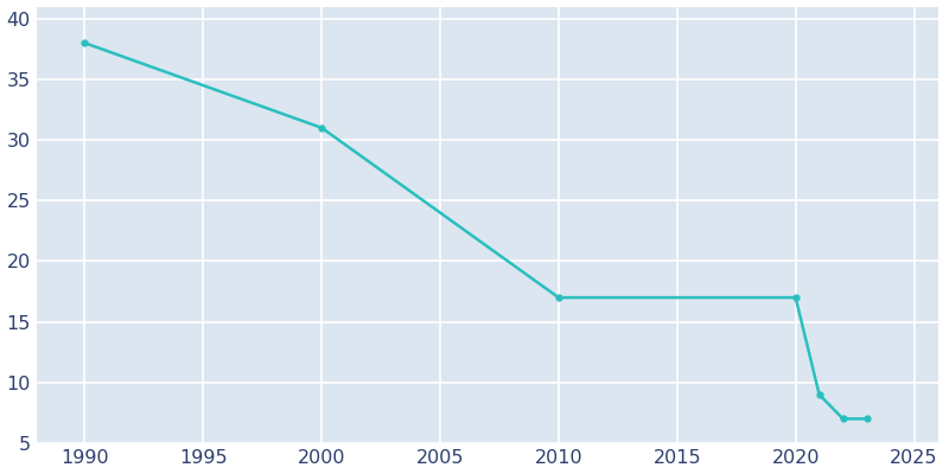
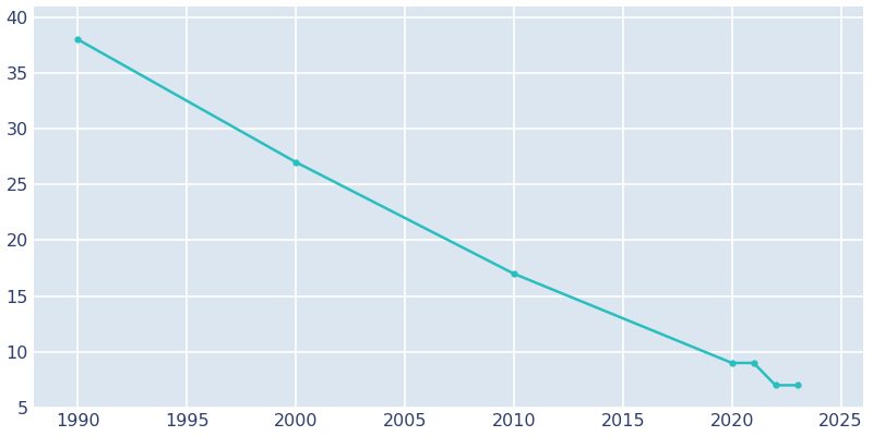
2000: 31 -> 27
2020: 17 -> 9
